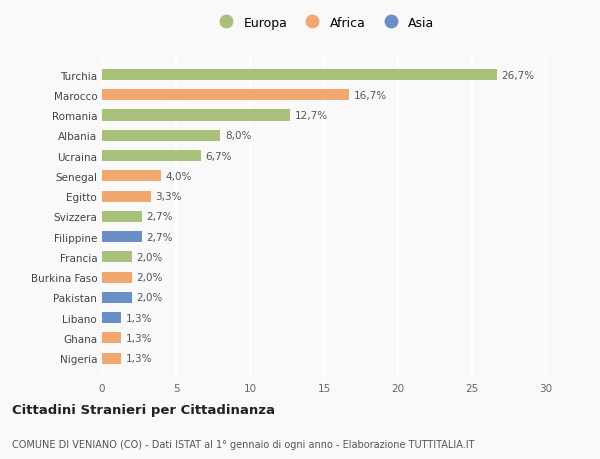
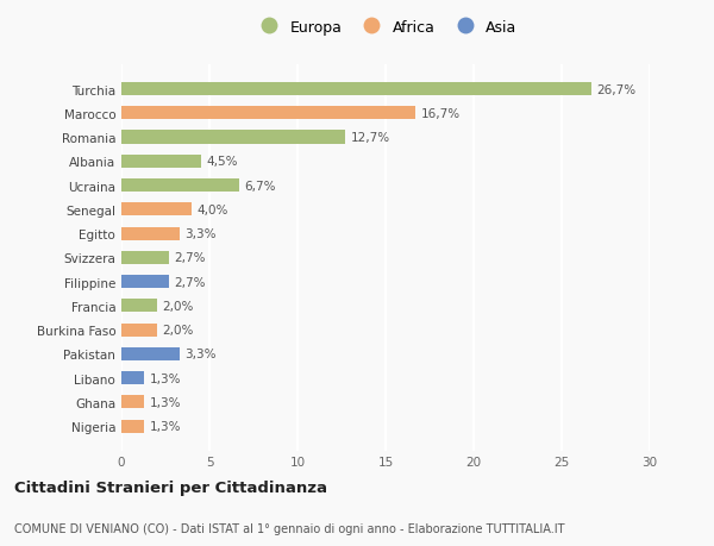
Albania: 8,0% -> 4,5%
Pakistan: 2,0% -> 3,3%
